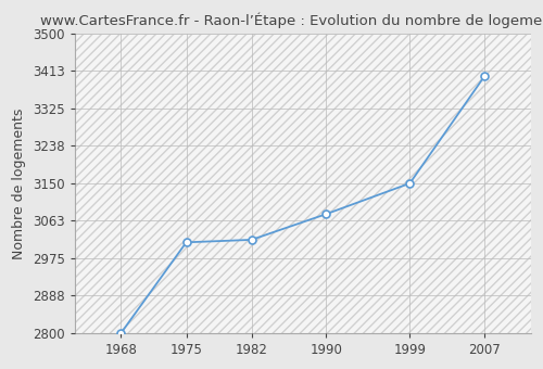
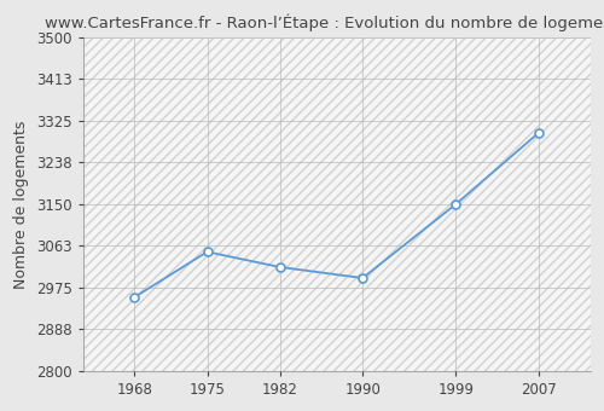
1968: 2800 -> 2955
1975: 3012 -> 3050
1990: 3078 -> 2995
2007: 3400 -> 3300
